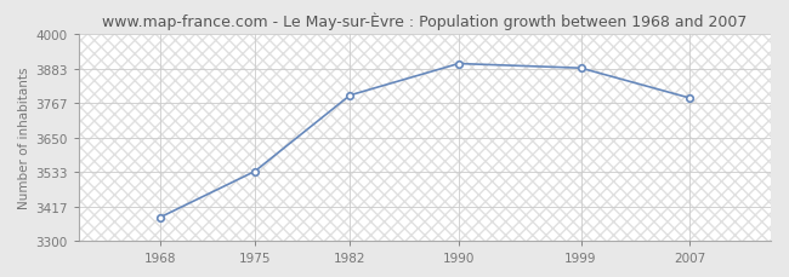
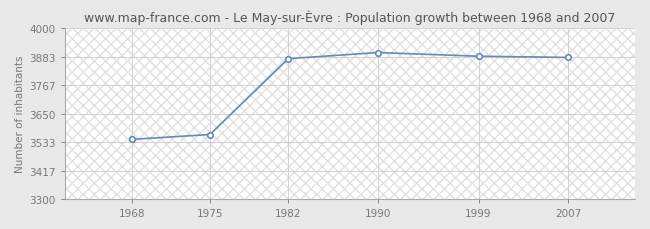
1968: 3380 -> 3545
1975: 3536 -> 3565
1982: 3793 -> 3875
2007: 3784 -> 3880
